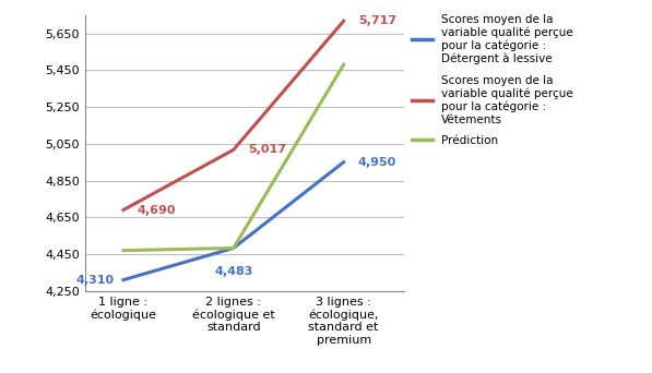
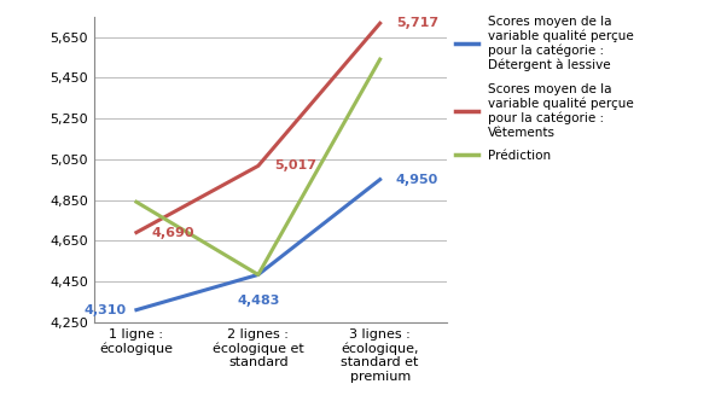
Prédiction/1 ligne : écologique: 4,47 -> 4,84
Prédiction/3 lignes : écologique, standard et premium: 5,48 -> 5,54
